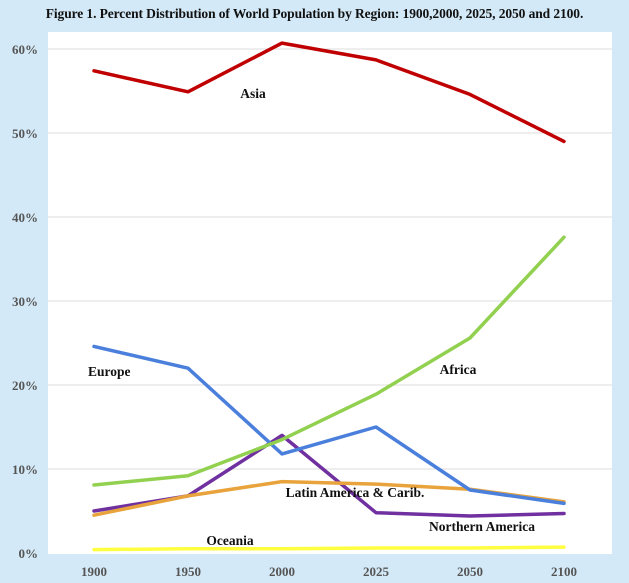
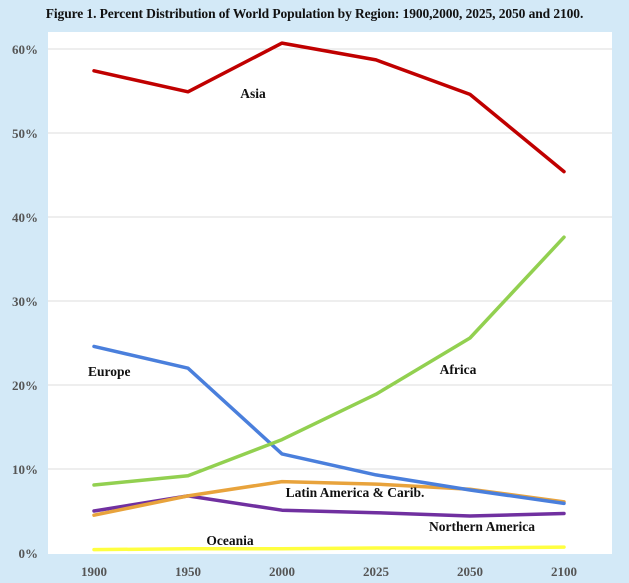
Northern America/2000: 14% -> 5%
Europe/2025: 15% -> 9%
Asia/2100: 49% -> 45%
